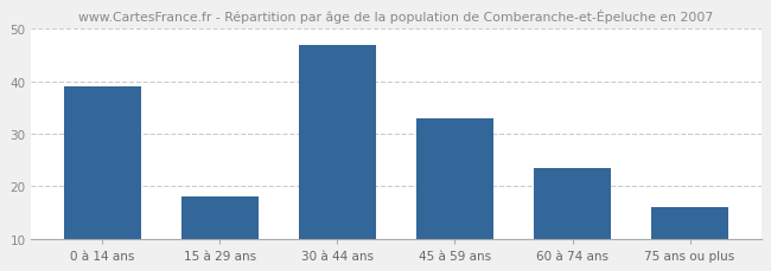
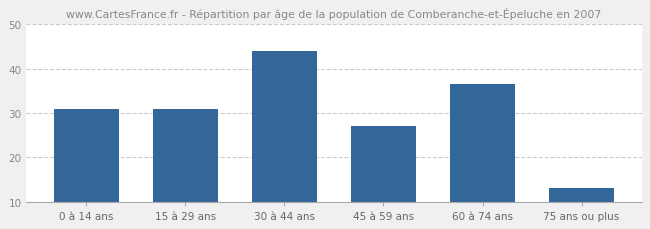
0 à 14 ans: 39.0 -> 31.0
15 à 29 ans: 18.0 -> 31.0
30 à 44 ans: 47.0 -> 44.0
45 à 59 ans: 33.0 -> 27.0
60 à 74 ans: 23.5 -> 36.5
75 ans ou plus: 16.0 -> 13.0
